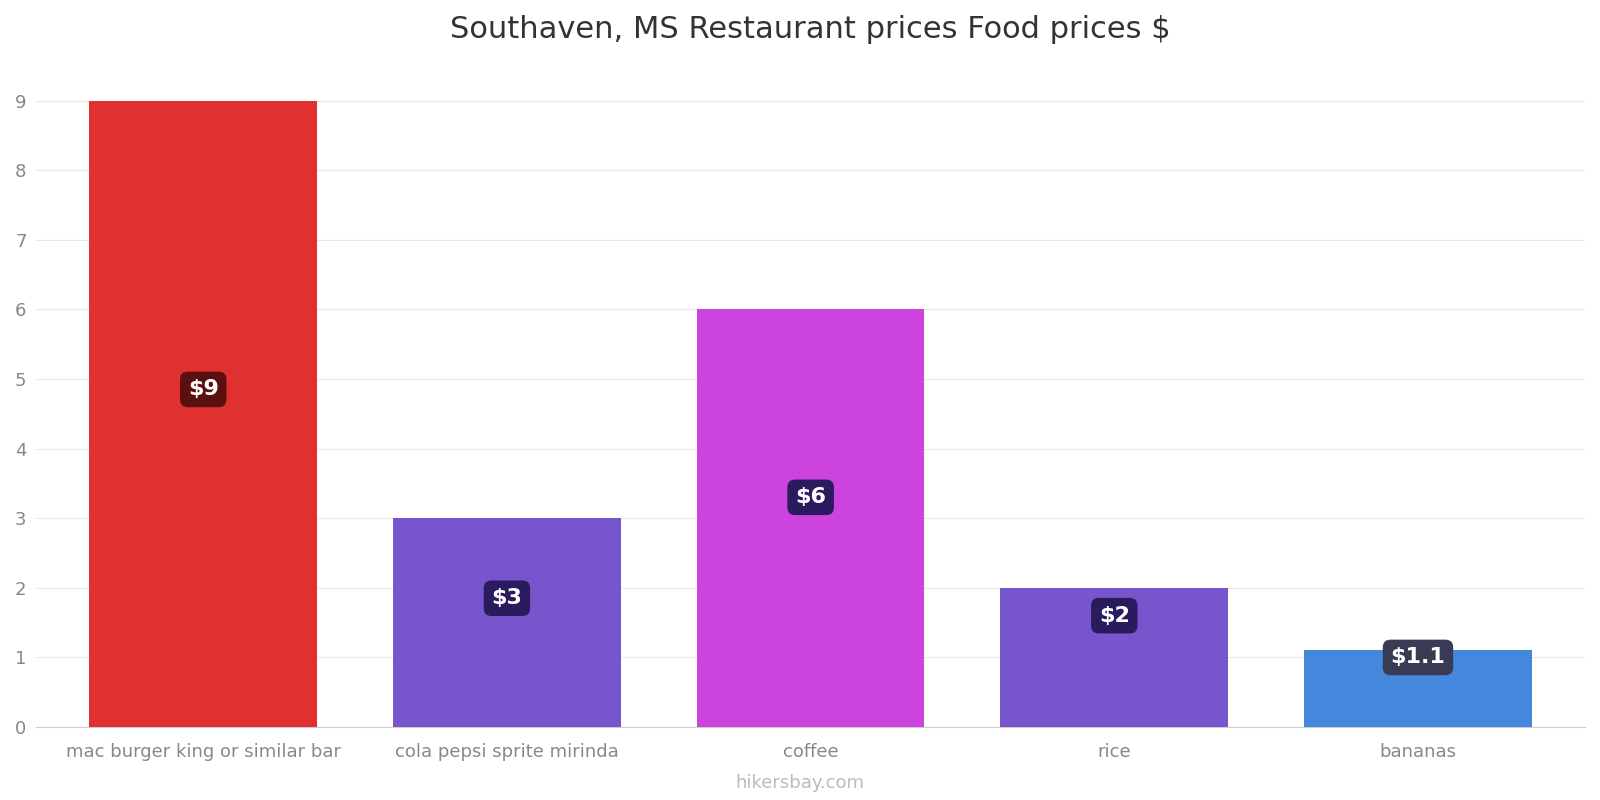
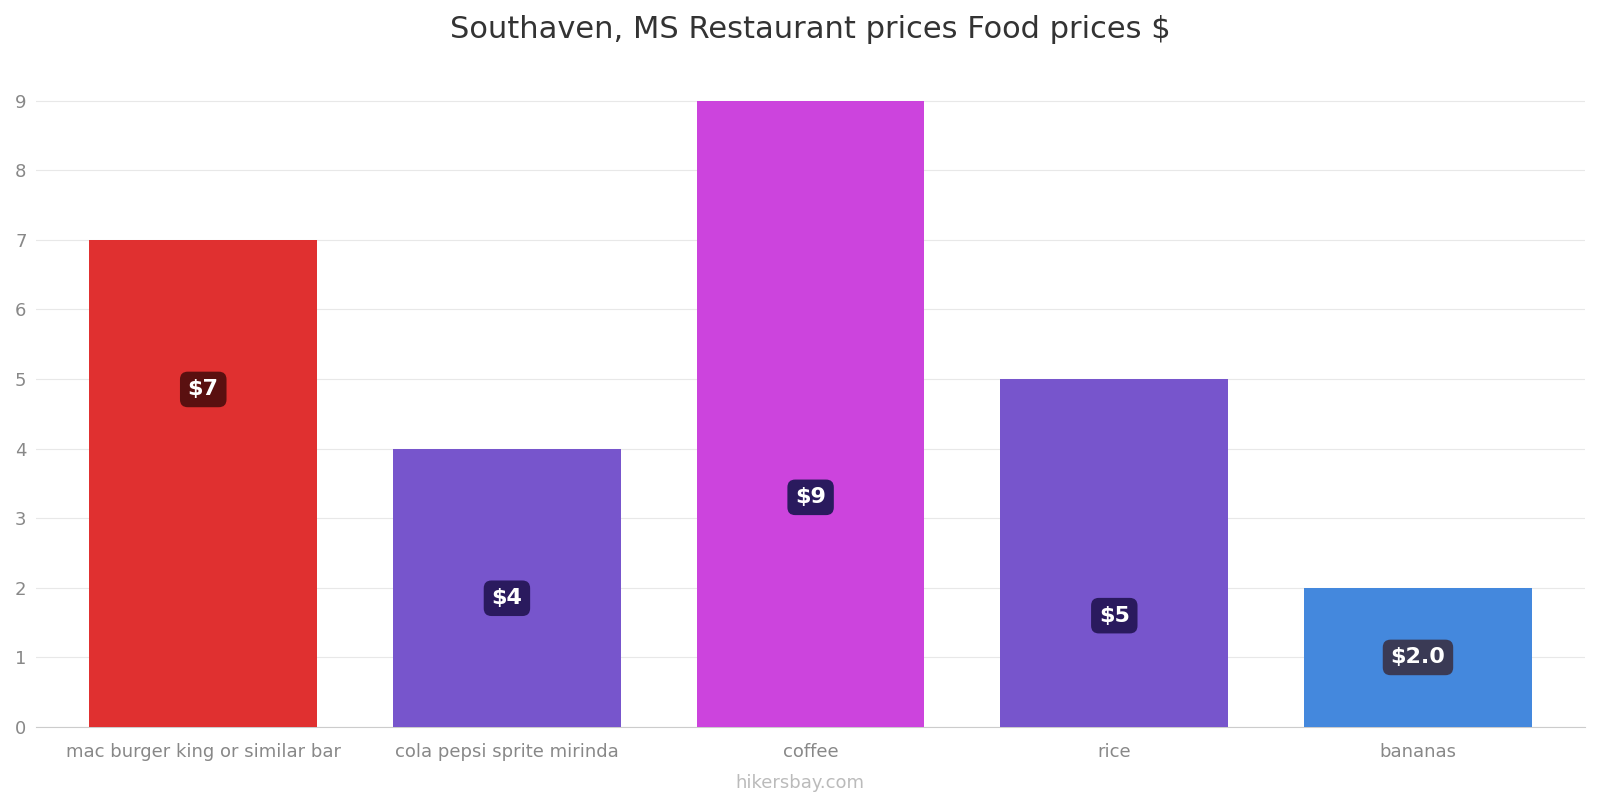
mac burger king or similar bar: $9 -> $7
cola pepsi sprite mirinda: $3 -> $4
coffee: $6 -> $9
rice: $2 -> $5
bananas: $1.1 -> $2.0
